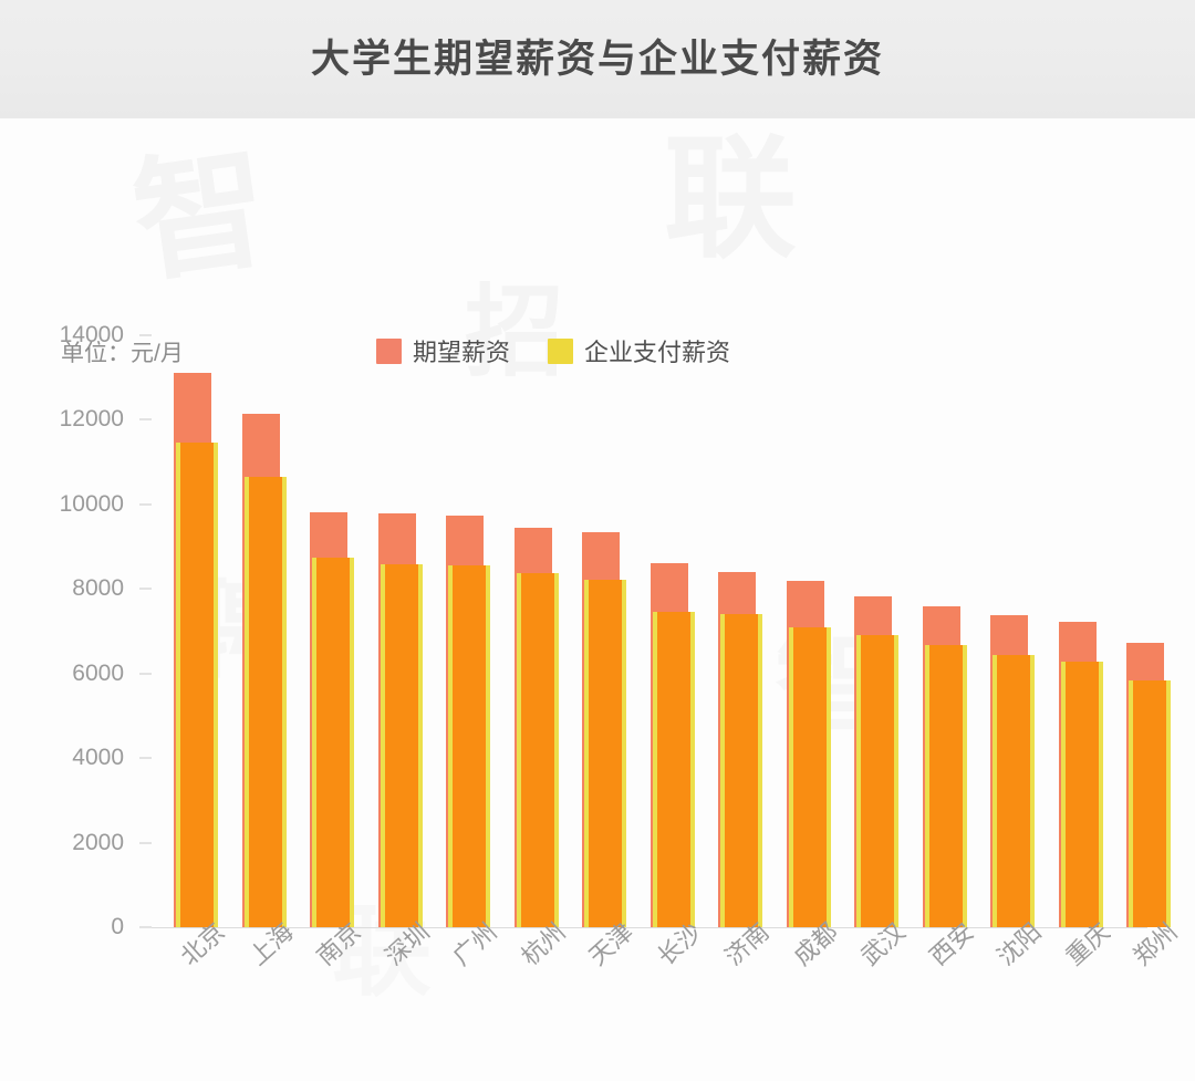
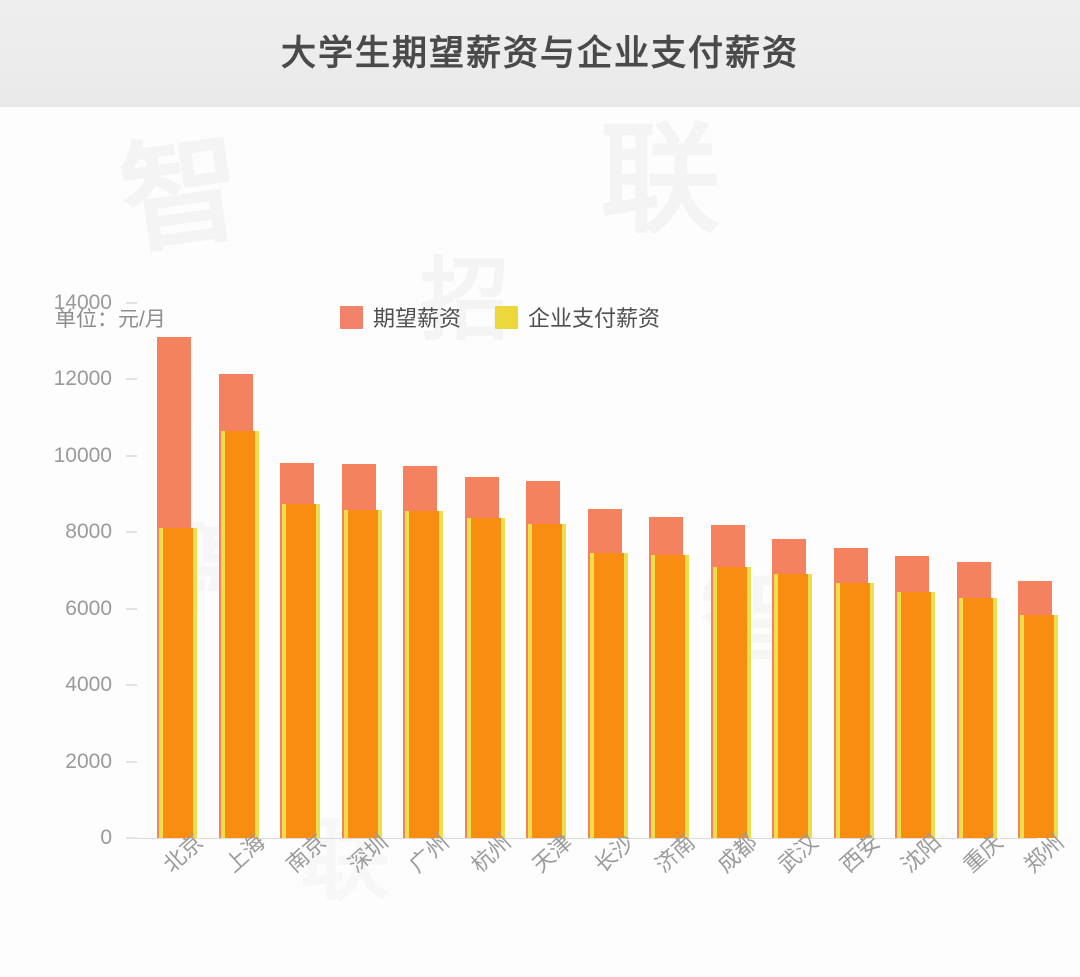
企业支付薪资/北京: 11400 -> 8100
